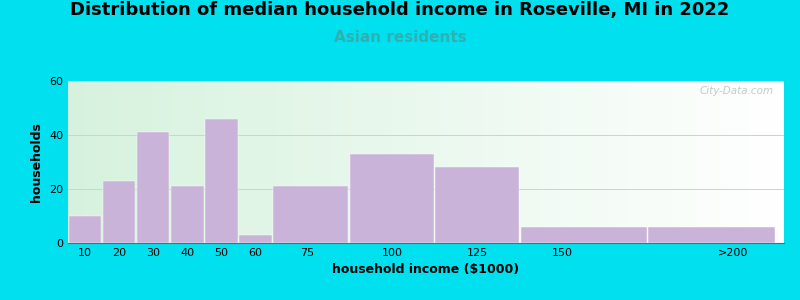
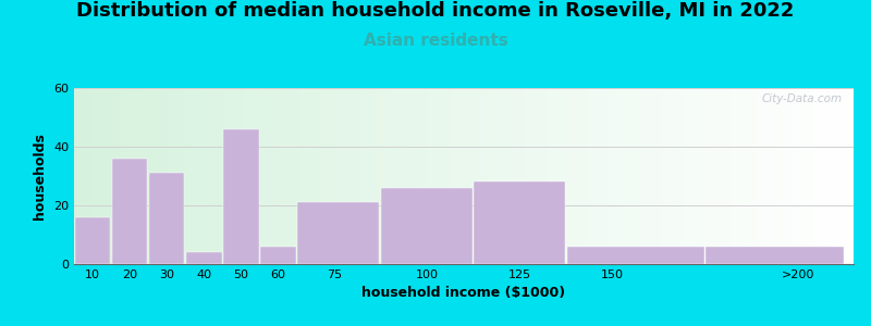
10: 10 -> 16
20: 23 -> 36
30: 41 -> 31
40: 21 -> 4
60: 3 -> 6
100: 33 -> 26
